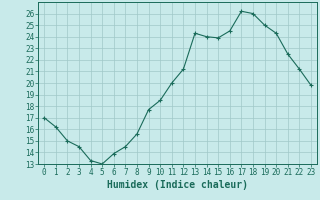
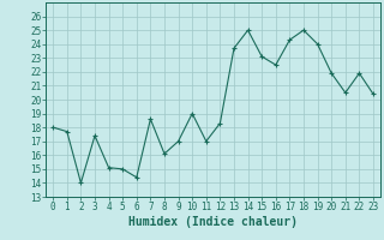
0: 17.0 -> 18.0
1: 16.2 -> 17.7
2: 15.0 -> 14.0
3: 14.5 -> 17.4
4: 13.3 -> 15.1
5: 13.0 -> 15.0
6: 13.9 -> 14.4
7: 14.5 -> 18.6
8: 15.6 -> 16.1
9: 17.7 -> 17.0
10: 18.5 -> 19.0
11: 20.0 -> 17.0
12: 21.2 -> 18.3
13: 24.3 -> 23.7
14: 24.0 -> 25.0
15: 23.9 -> 23.1
16: 24.5 -> 22.5
17: 26.2 -> 24.3
18: 26.0 -> 25.0
19: 25.0 -> 24.0
20: 24.3 -> 21.9
21: 22.5 -> 20.5
22: 21.2 -> 21.9
23: 19.8 -> 20.4
